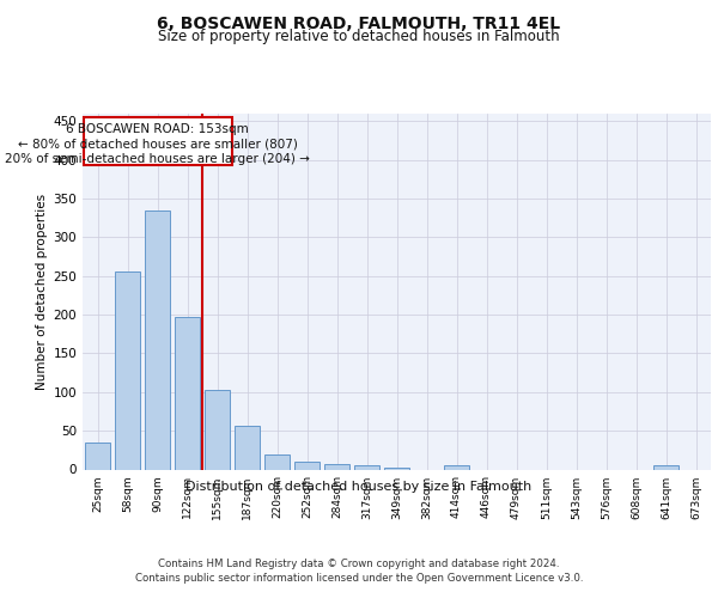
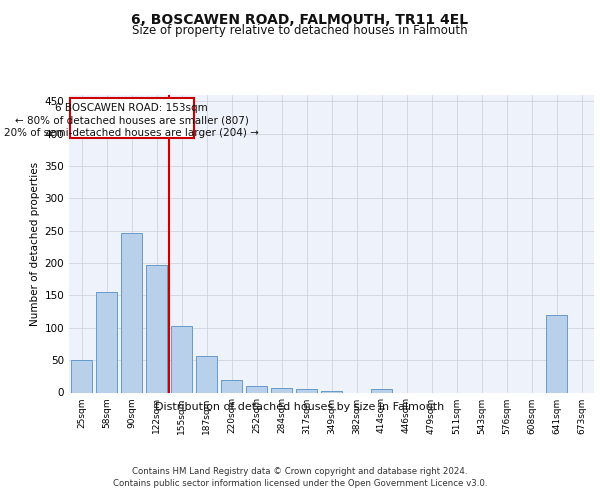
25sqm: 35 -> 50
58sqm: 256 -> 156
90sqm: 335 -> 246
641sqm: 5 -> 120
